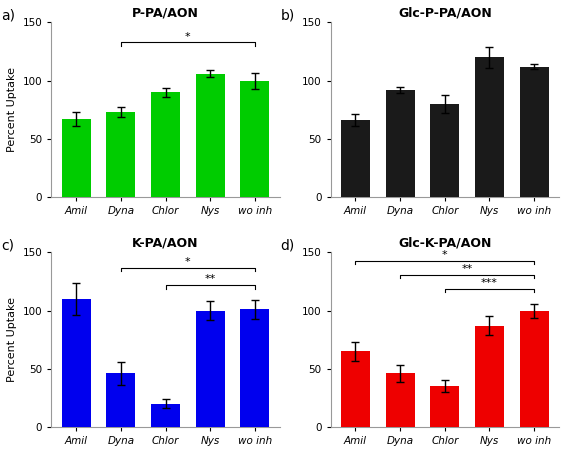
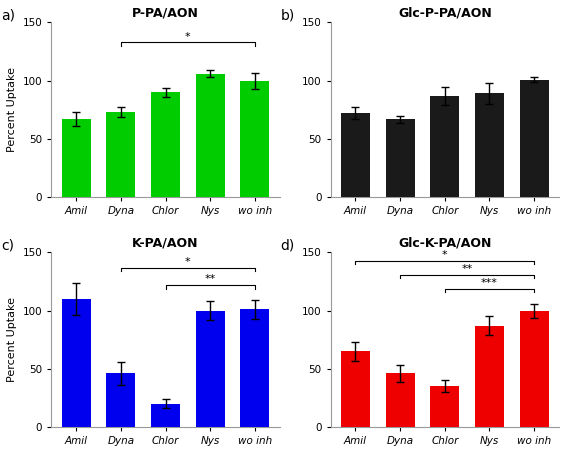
Glc-P-PA/AON/Amil: 66 -> 72
Glc-P-PA/AON/Dyna: 92 -> 67
Glc-P-PA/AON/Chlor: 80 -> 87
Glc-P-PA/AON/Nys: 120 -> 89
Glc-P-PA/AON/wo inh: 112 -> 101
